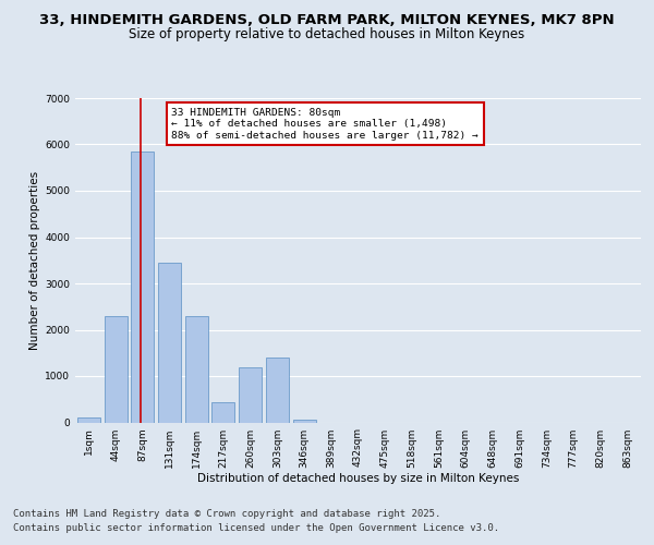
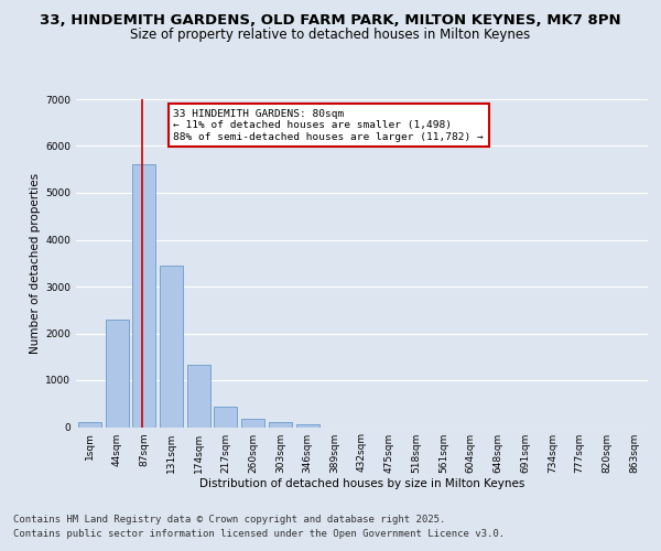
87sqm: 5850 -> 5600
174sqm: 2300 -> 1330
260sqm: 1200 -> 180
303sqm: 1400 -> 100
